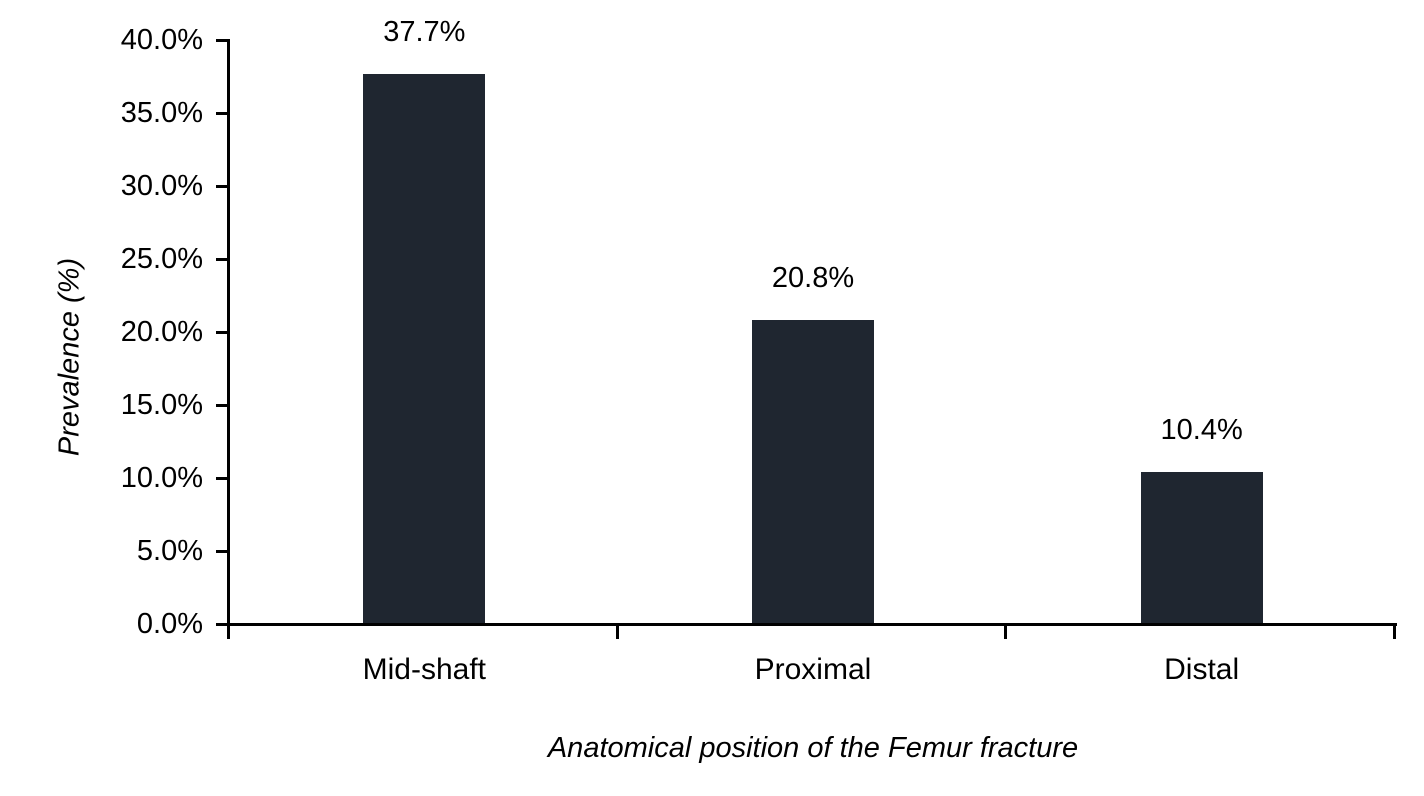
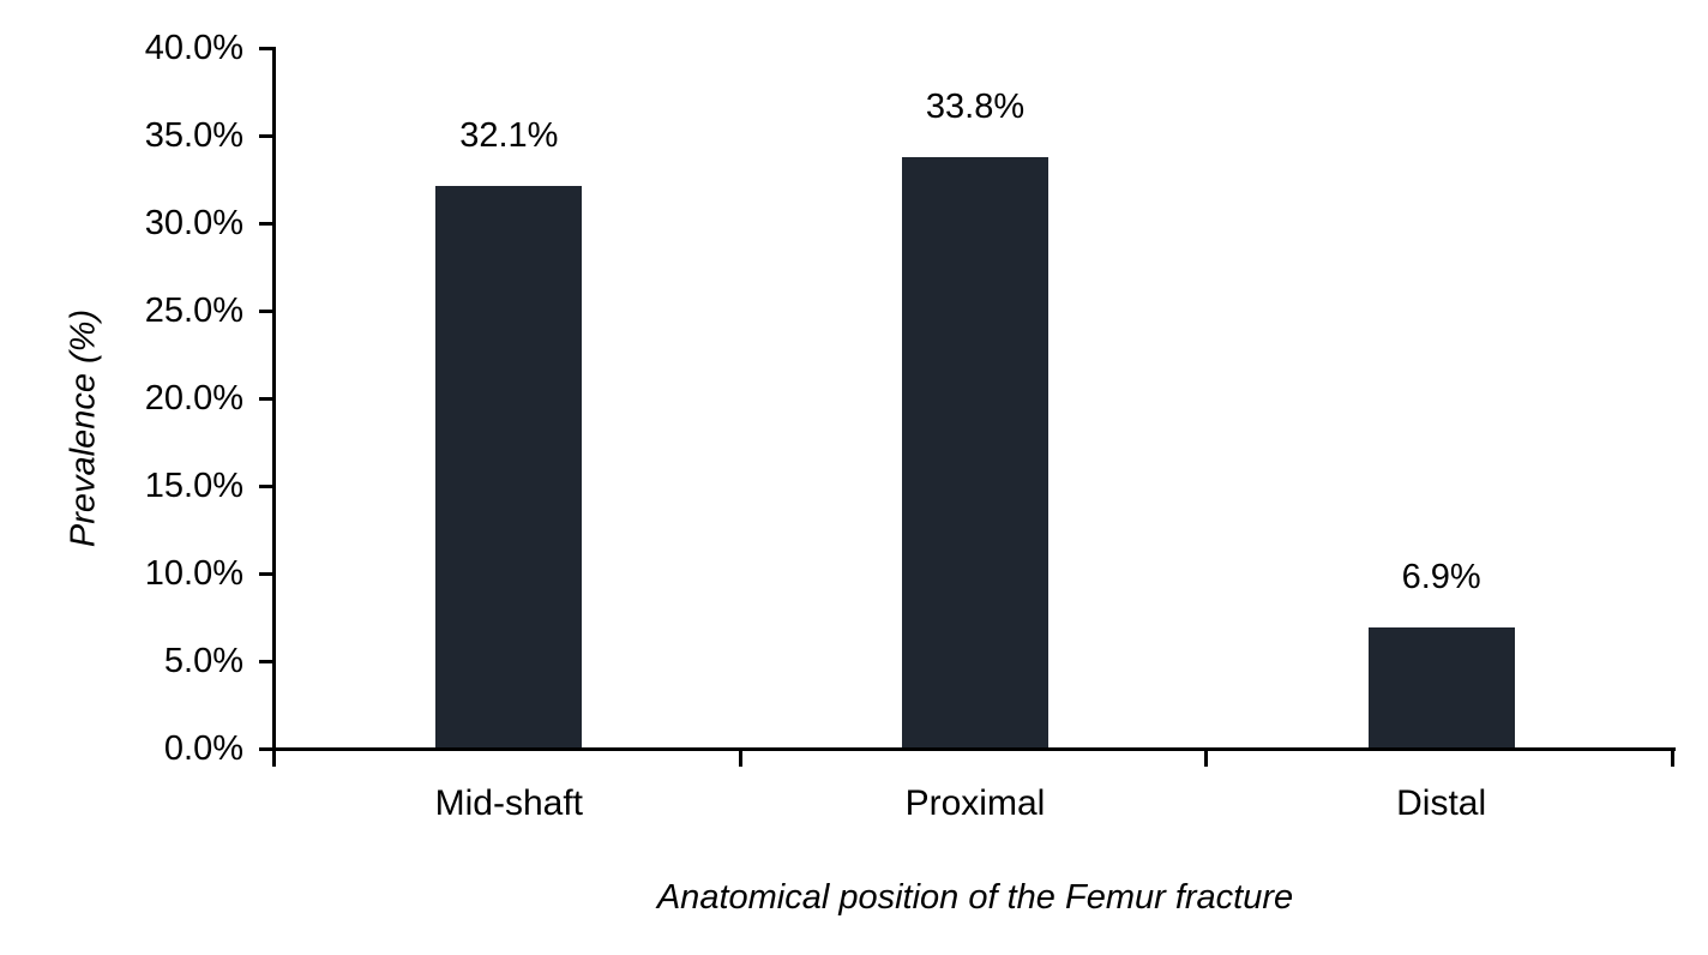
Mid-shaft: 37.7% -> 32.1%
Proximal: 20.8% -> 33.8%
Distal: 10.4% -> 6.9%
